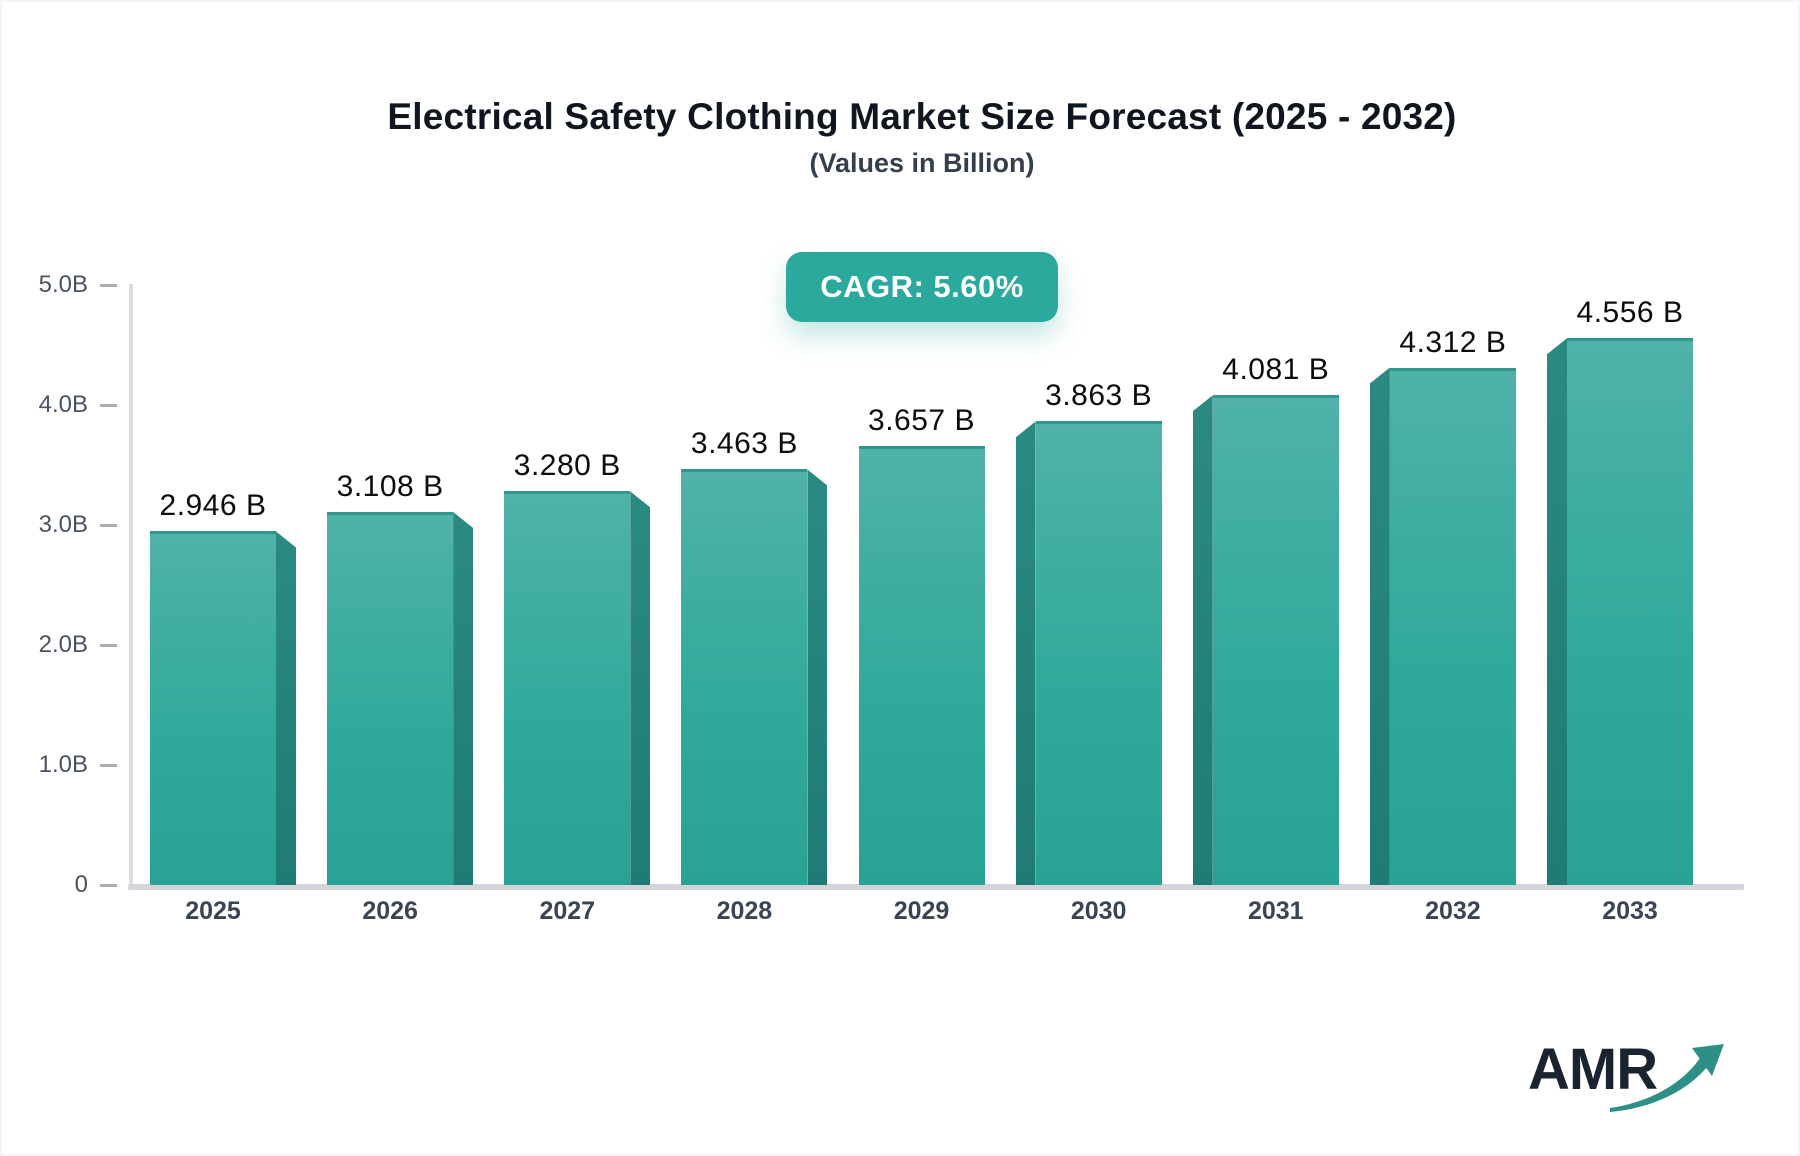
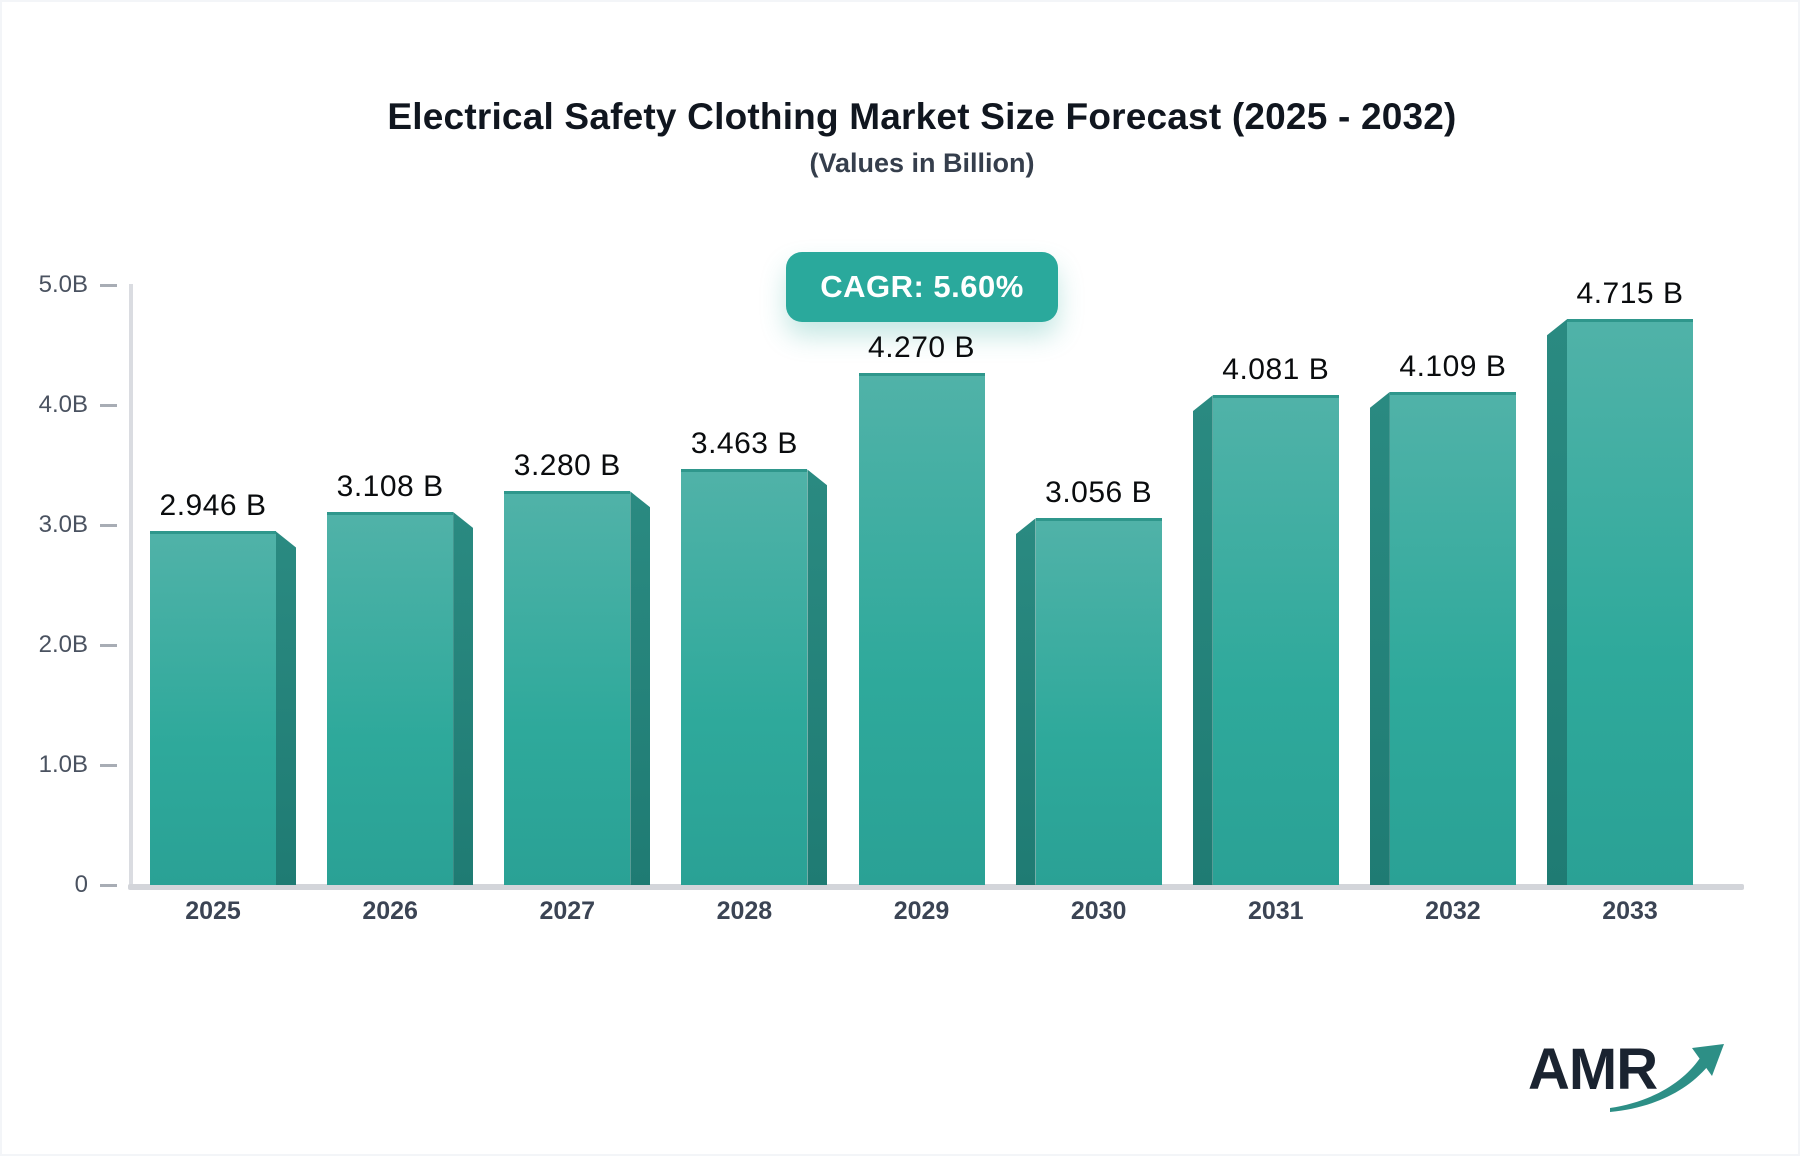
2029: 3.657 -> 4.270
2030: 3.863 -> 3.056
2032: 4.312 -> 4.109
2033: 4.556 -> 4.715
